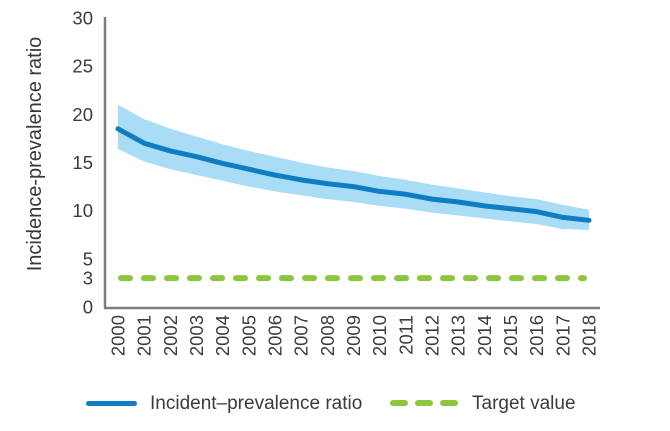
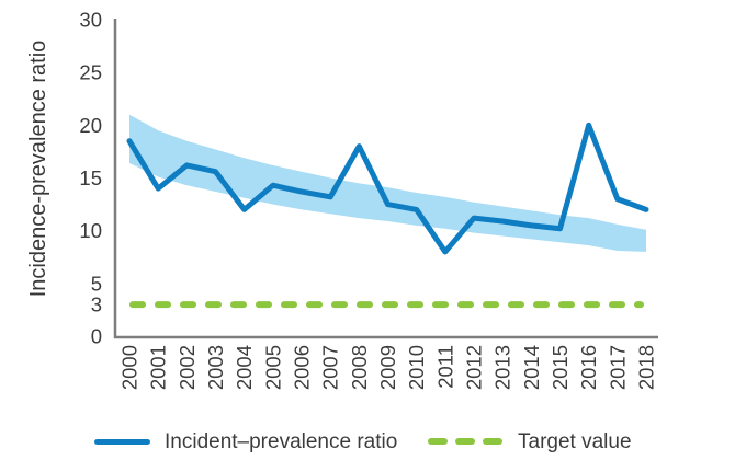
Incident–prevalence ratio/2001: 17 -> 14
Incident–prevalence ratio/2004: 15 -> 12
Incident–prevalence ratio/2008: 13 -> 18
Incident–prevalence ratio/2011: 12 -> 8
Incident–prevalence ratio/2016: 10 -> 20
Incident–prevalence ratio/2017: 9 -> 13
Incident–prevalence ratio/2018: 9 -> 12
